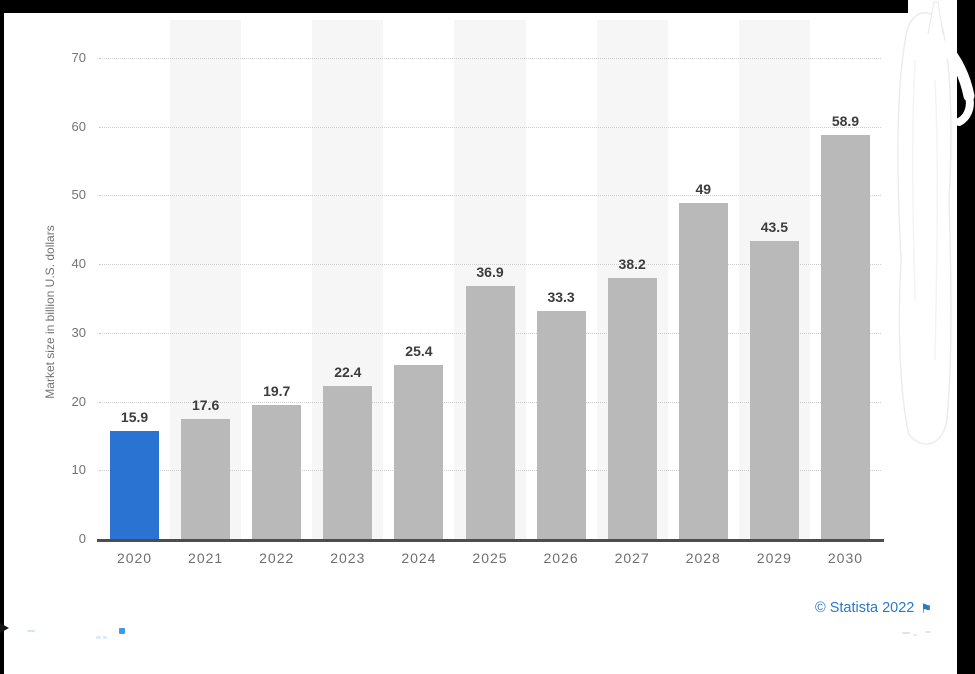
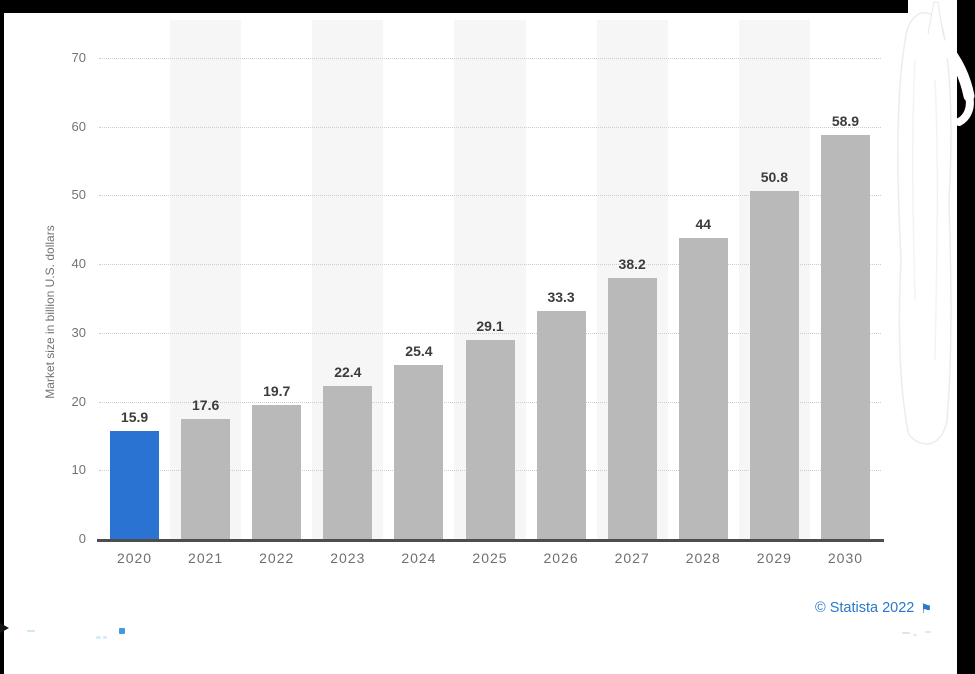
2025: 36.9 -> 29.1
2028: 49 -> 44
2029: 43.5 -> 50.8
